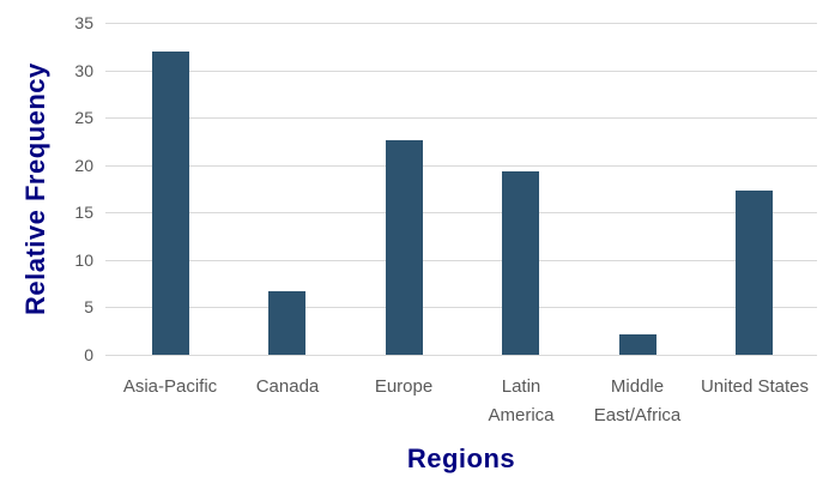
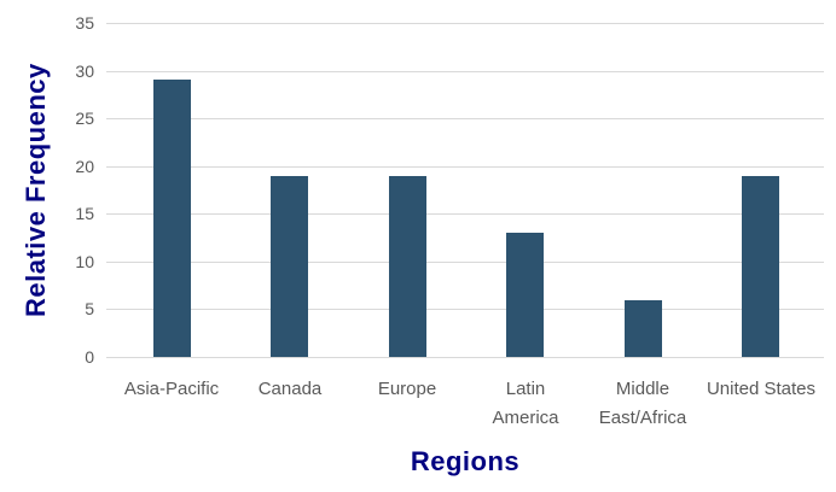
Asia-Pacific: 32 -> 29
Canada: 7 -> 19
Europe: 23 -> 19
Latin America: 19 -> 13
Middle East/Africa: 2 -> 6
United States: 17 -> 19
